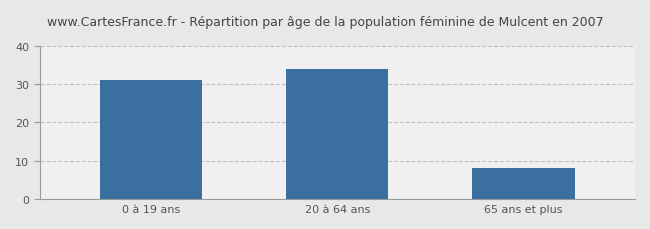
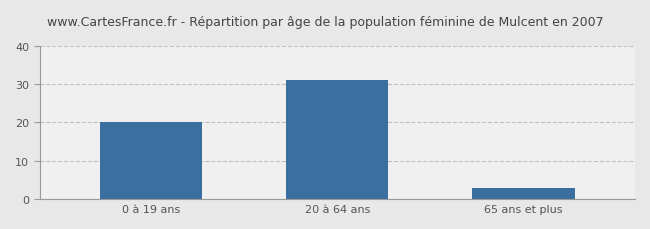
0 à 19 ans: 31 -> 20
20 à 64 ans: 34 -> 31
65 ans et plus: 8 -> 3
